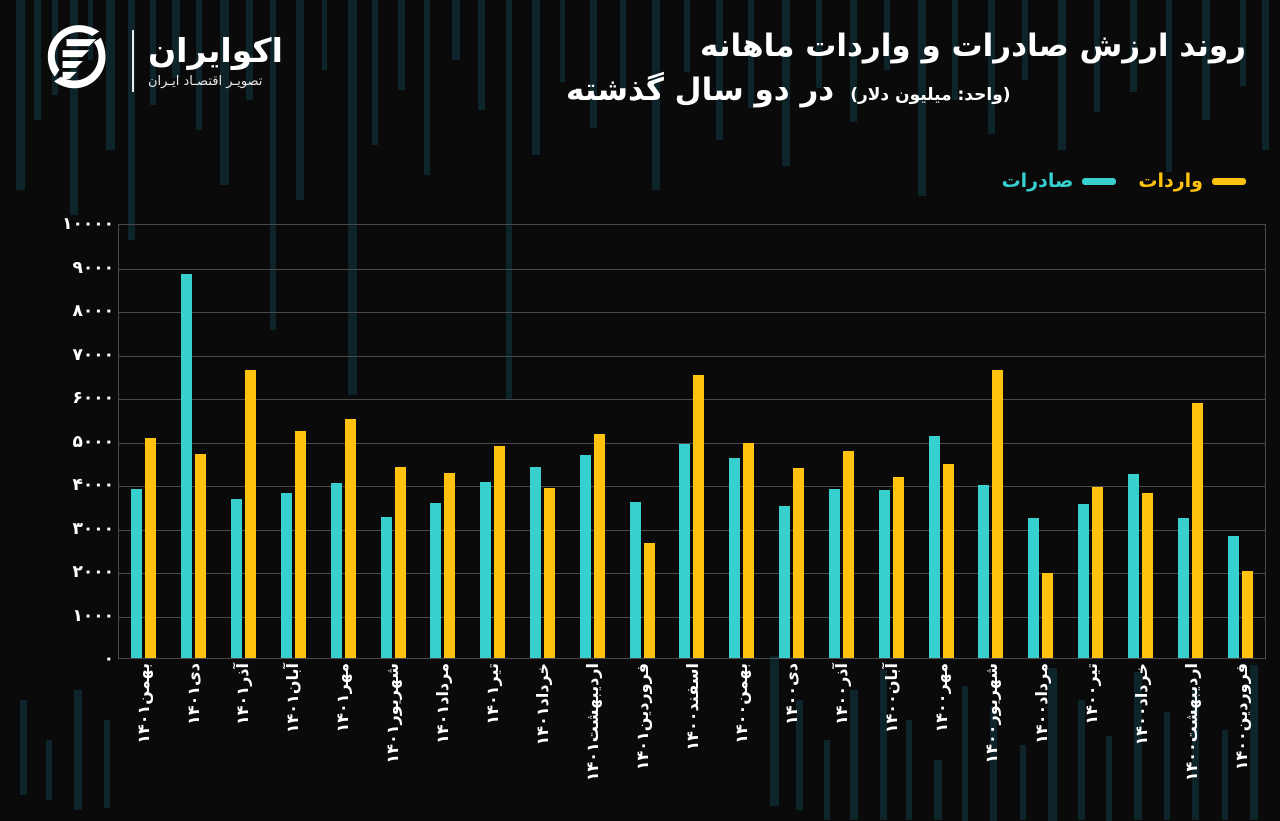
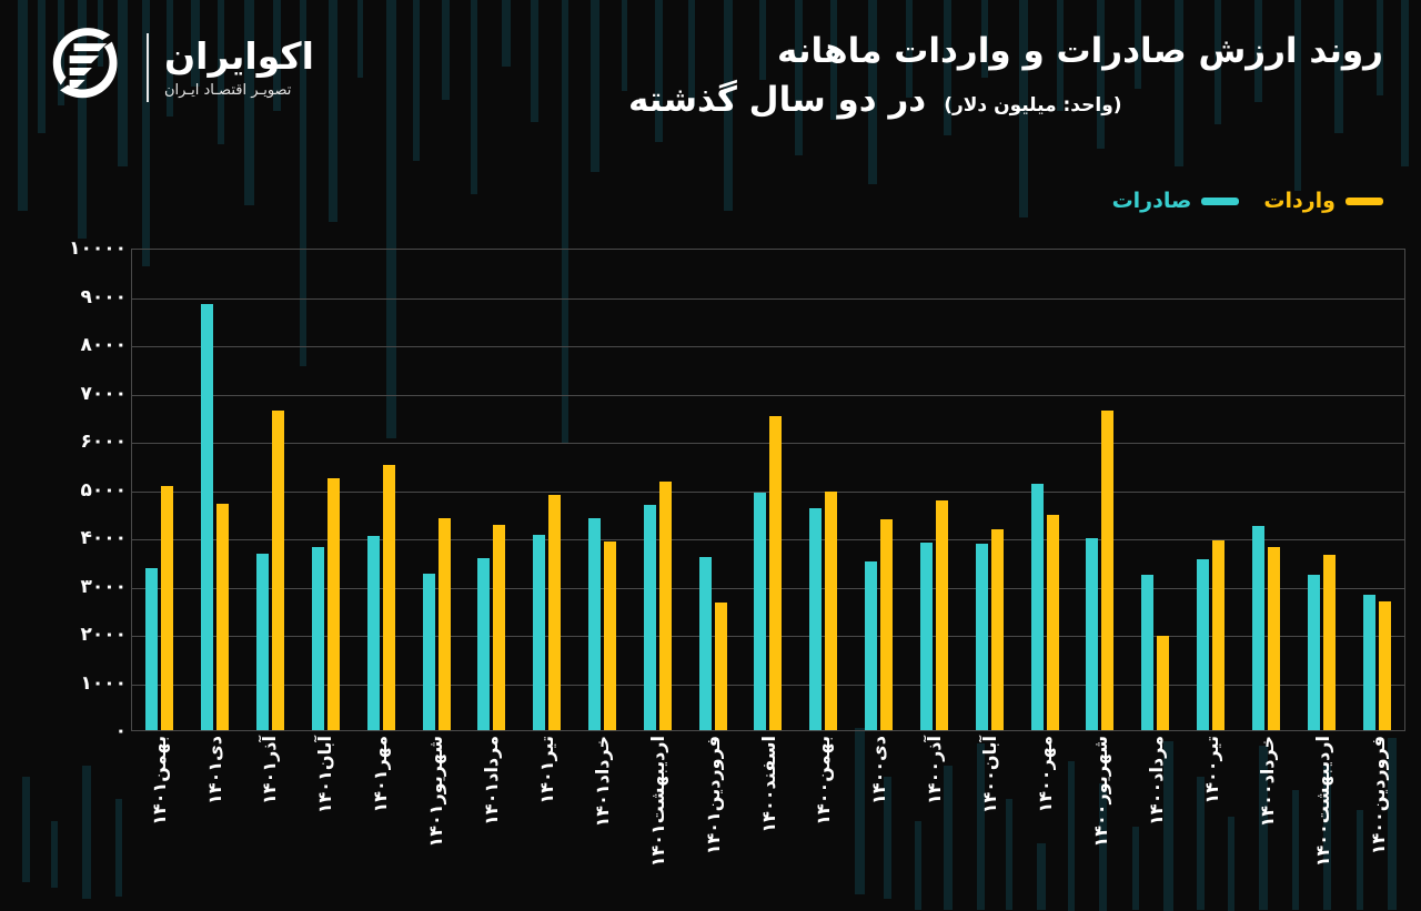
واردات/فروردین۱۴۰۰: 2000 -> 2700
واردات/اردیبهشت۱۴۰۰: 5900 -> 3600
صادرات/بهمن۱۴۰۱: 3900 -> 3400
